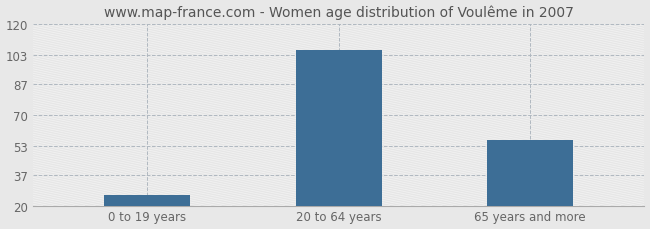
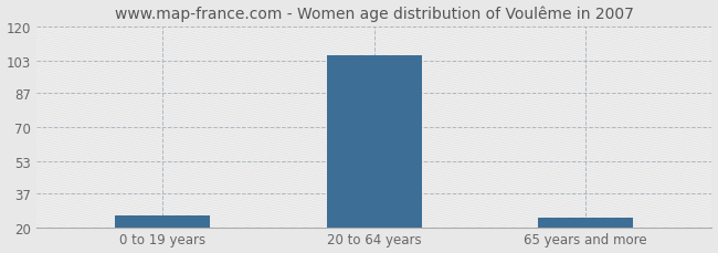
65 years and more: 56 -> 25
